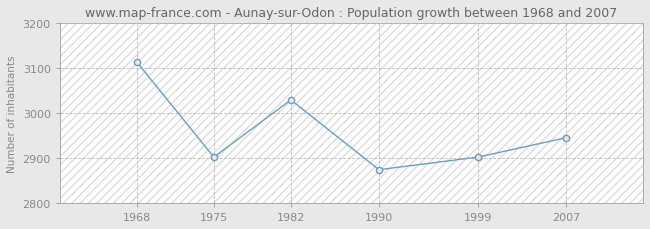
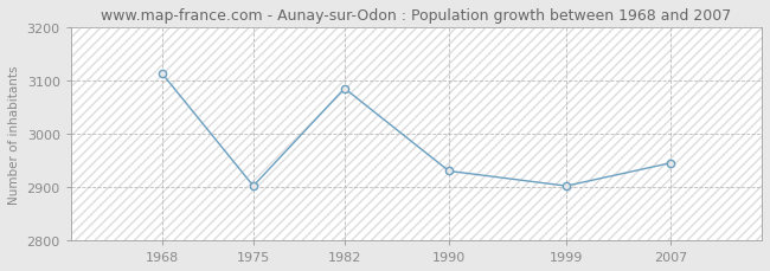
1982: 3029 -> 3085
1990: 2874 -> 2930
